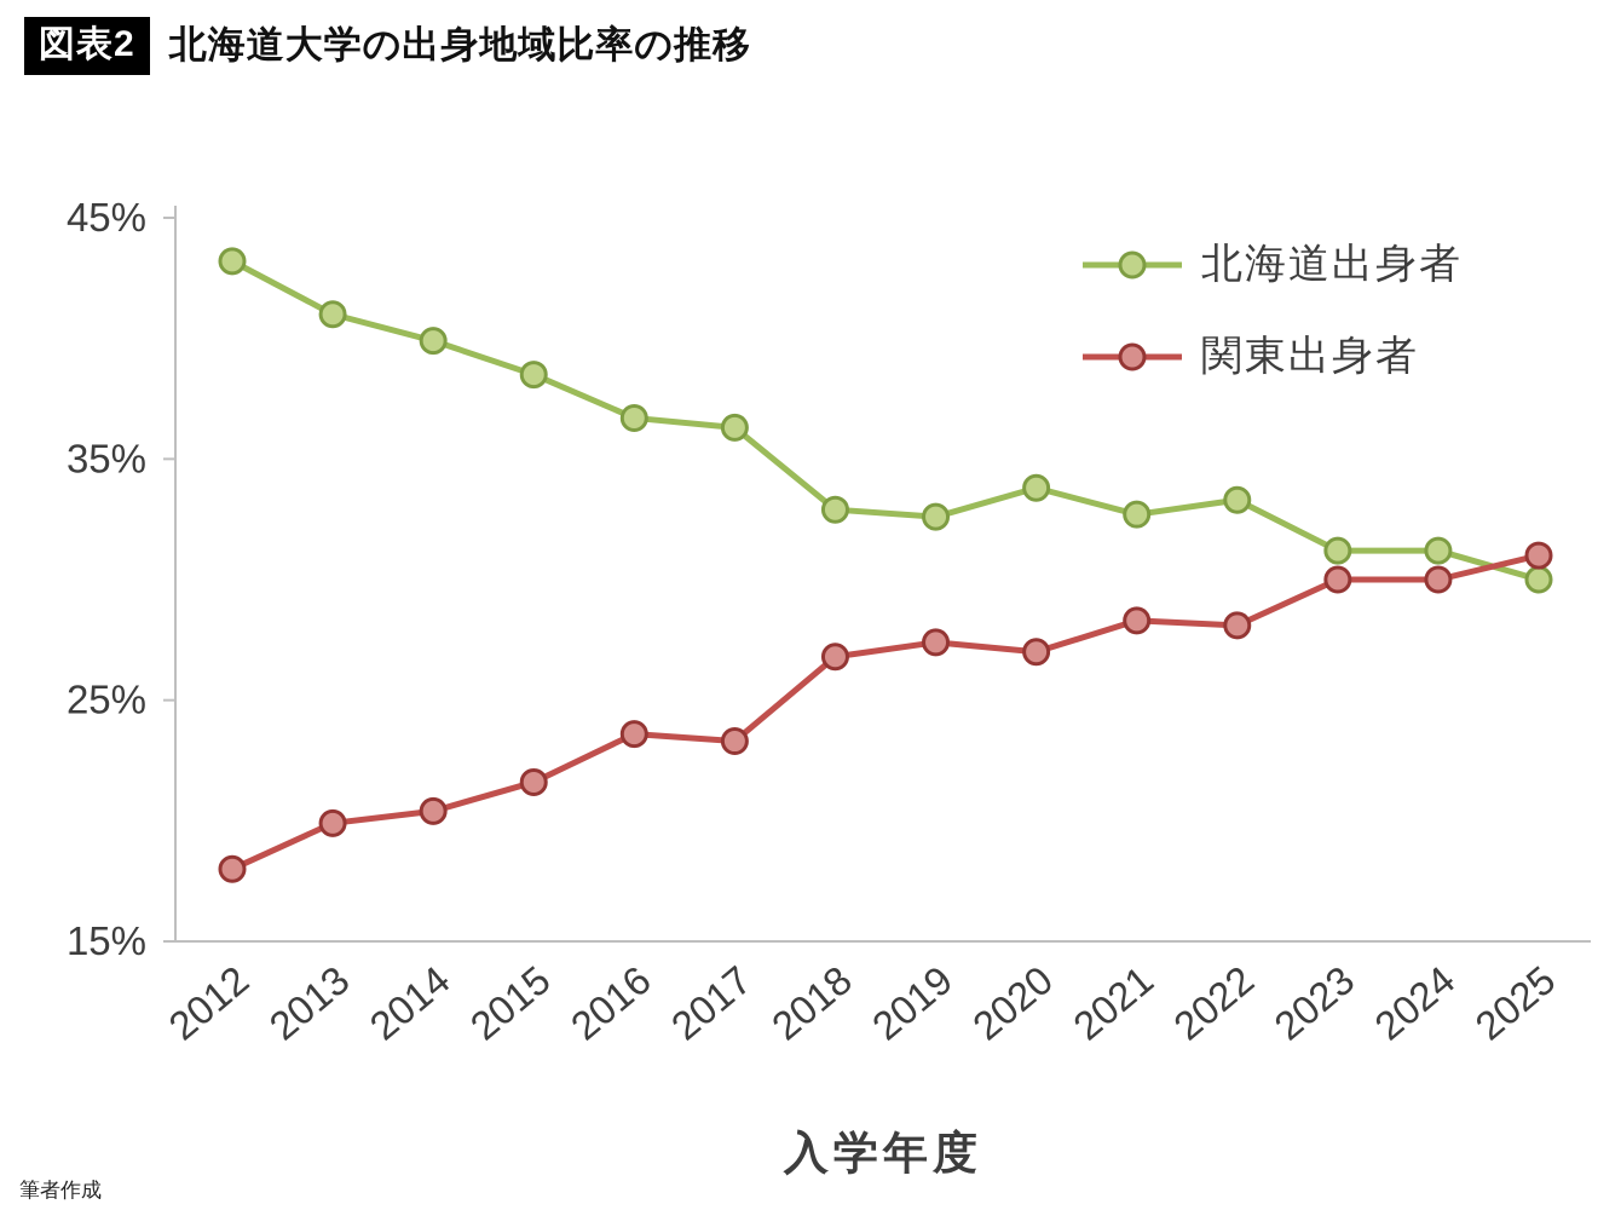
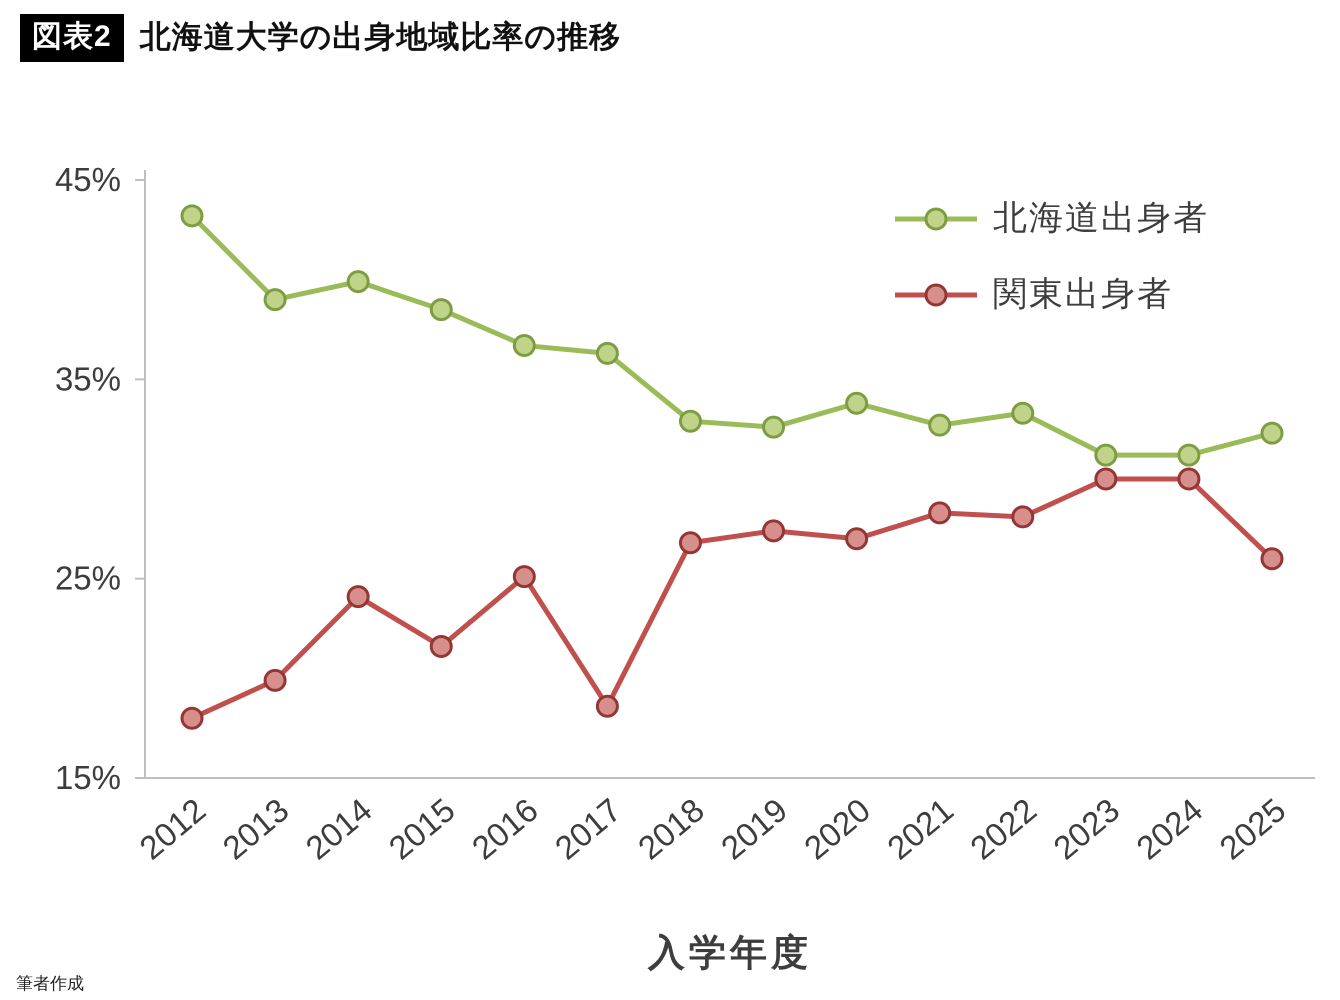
北海道出身者/2013: 41.0% -> 39.0%
関東出身者/2014: 20.4% -> 24.1%
関東出身者/2016: 23.6% -> 25.1%
関東出身者/2017: 23.3% -> 18.6%
北海道出身者/2025: 30.0% -> 32.3%
関東出身者/2025: 31.0% -> 26.0%
